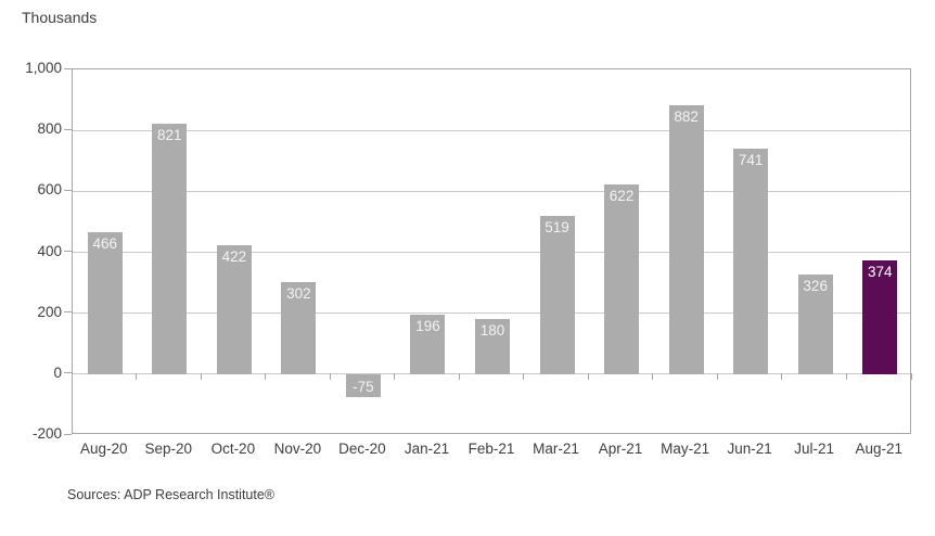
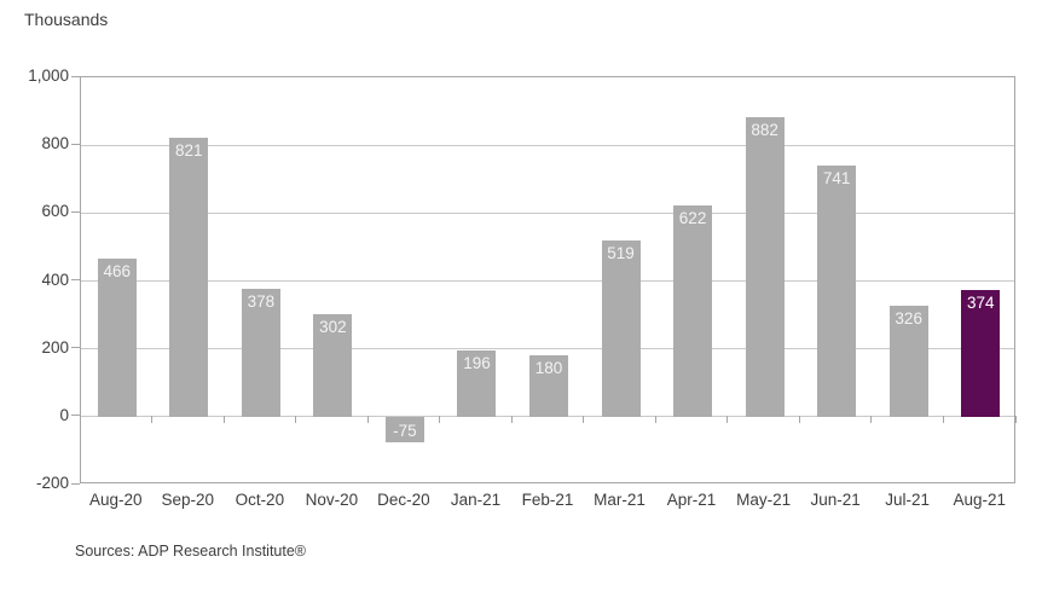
Oct-20: 422 -> 378
